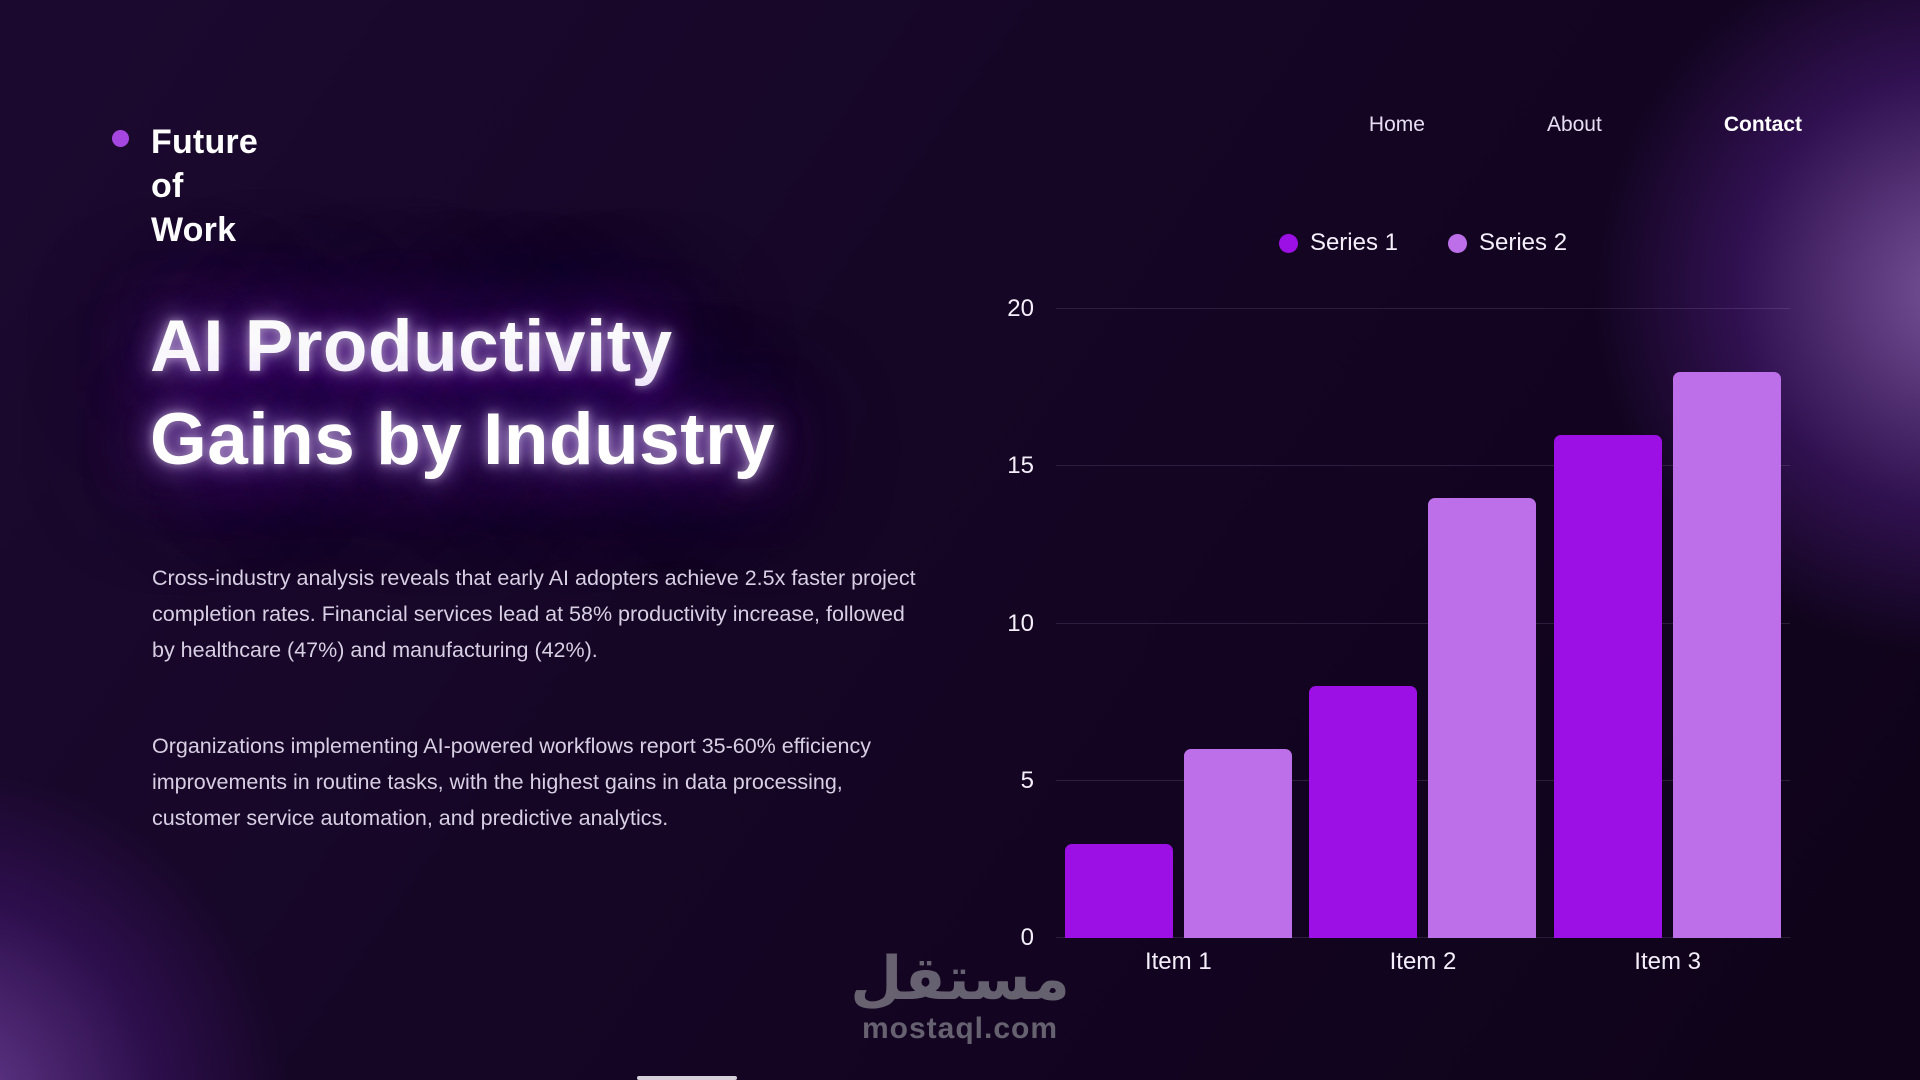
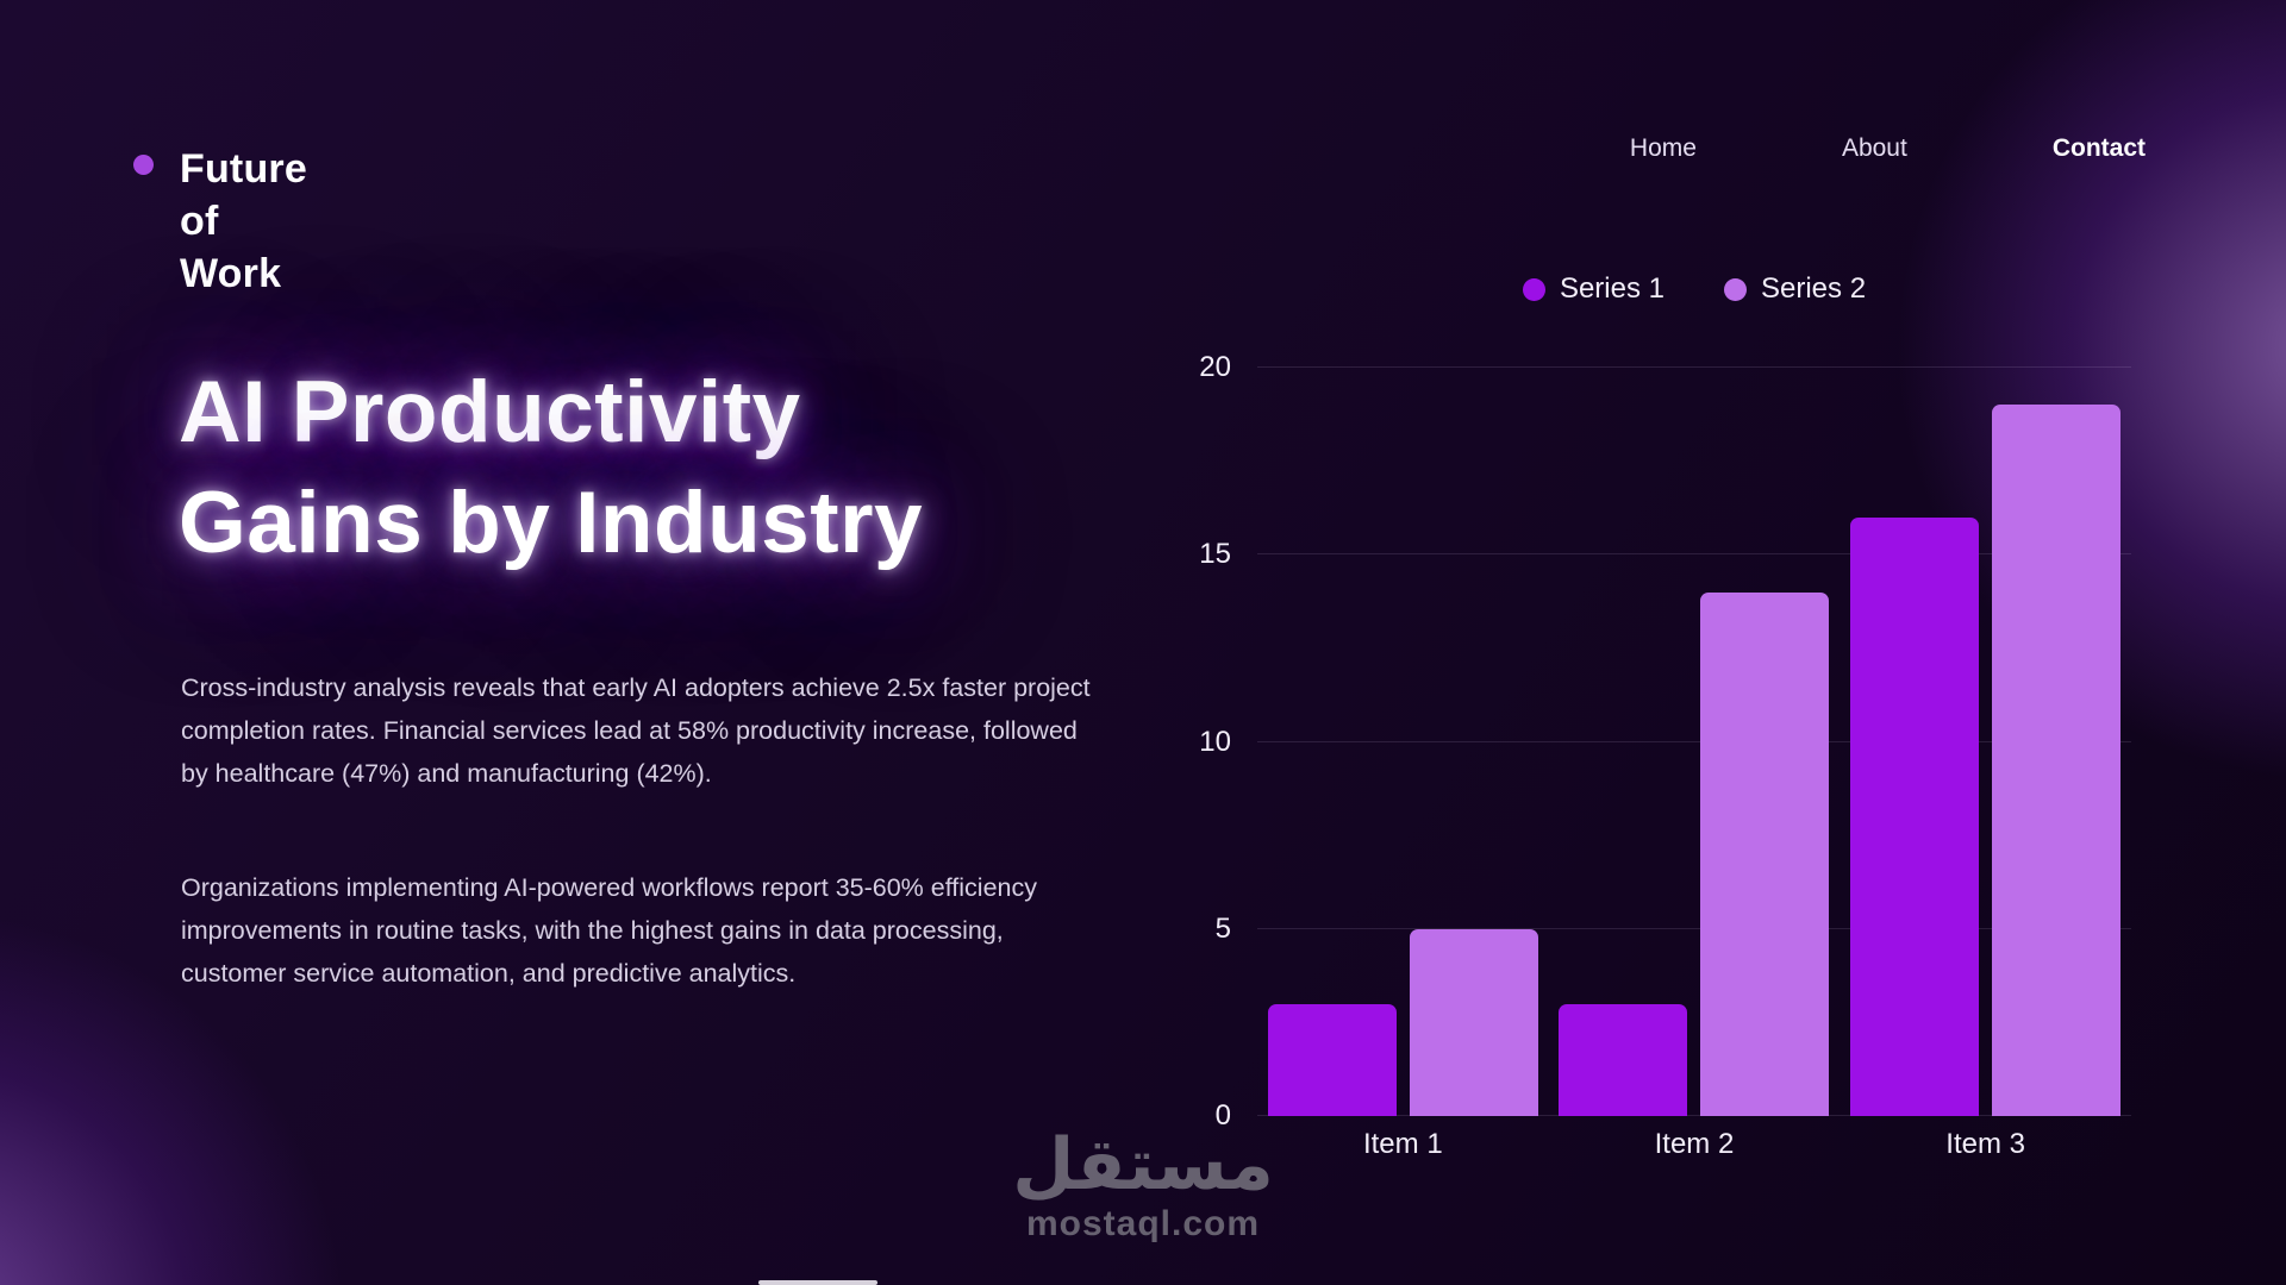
Series 2/Item 1: 6 -> 5
Series 1/Item 2: 8 -> 3
Series 2/Item 3: 18 -> 19
